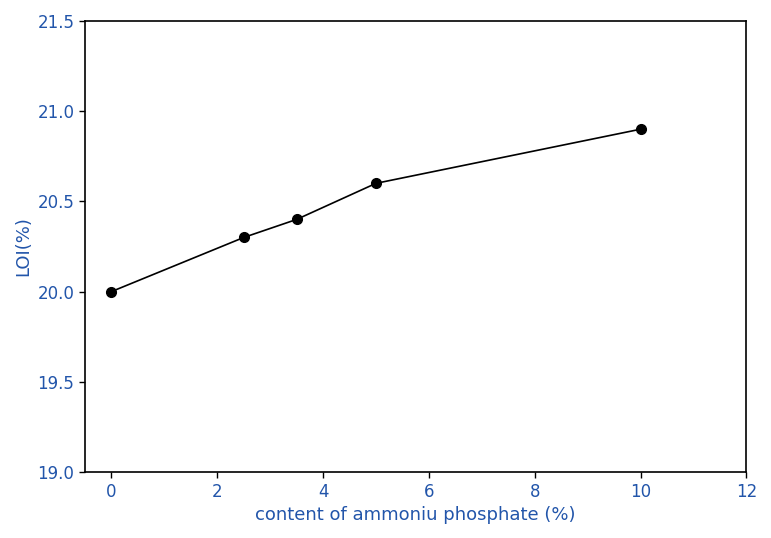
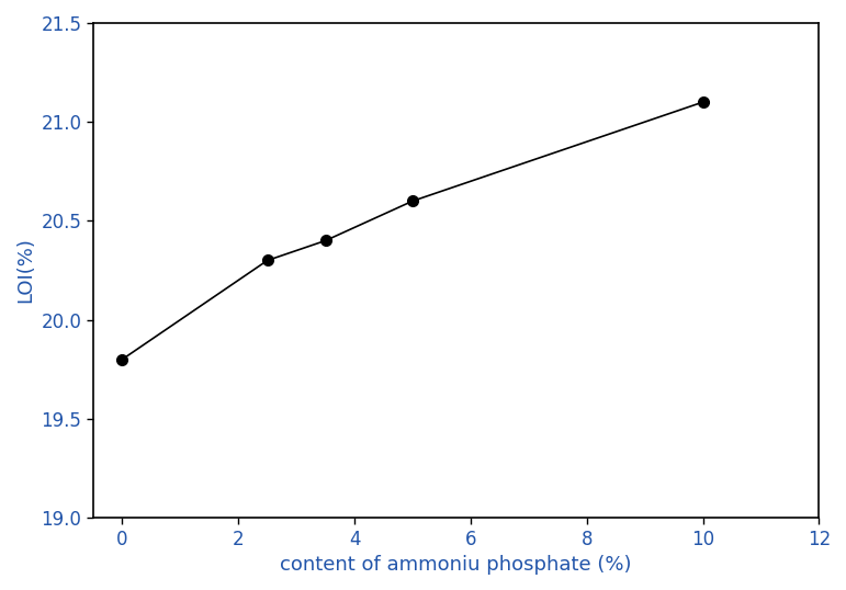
0: 20.0 -> 19.8
10: 20.9 -> 21.1
